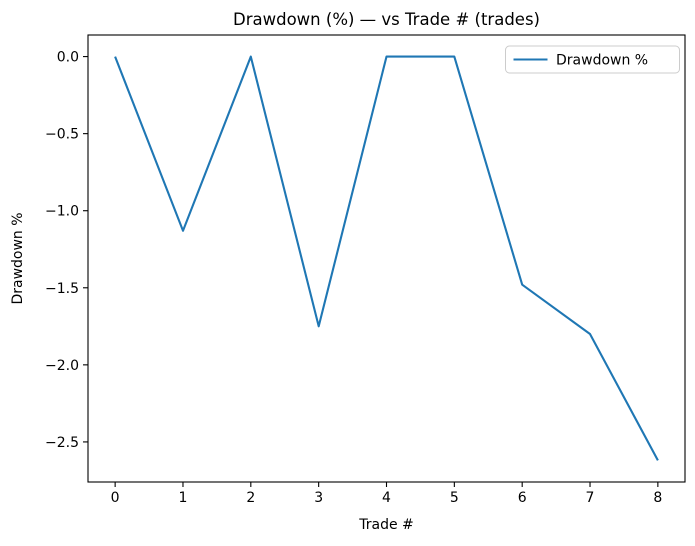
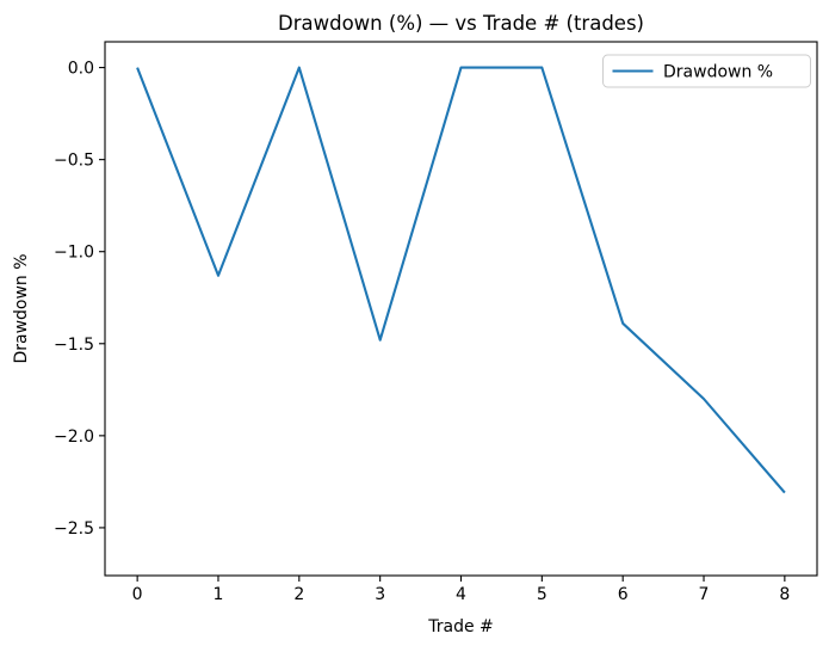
3: -1.75 -> -1.48
6: -1.48 -> -1.39
8: -2.62 -> -2.31
